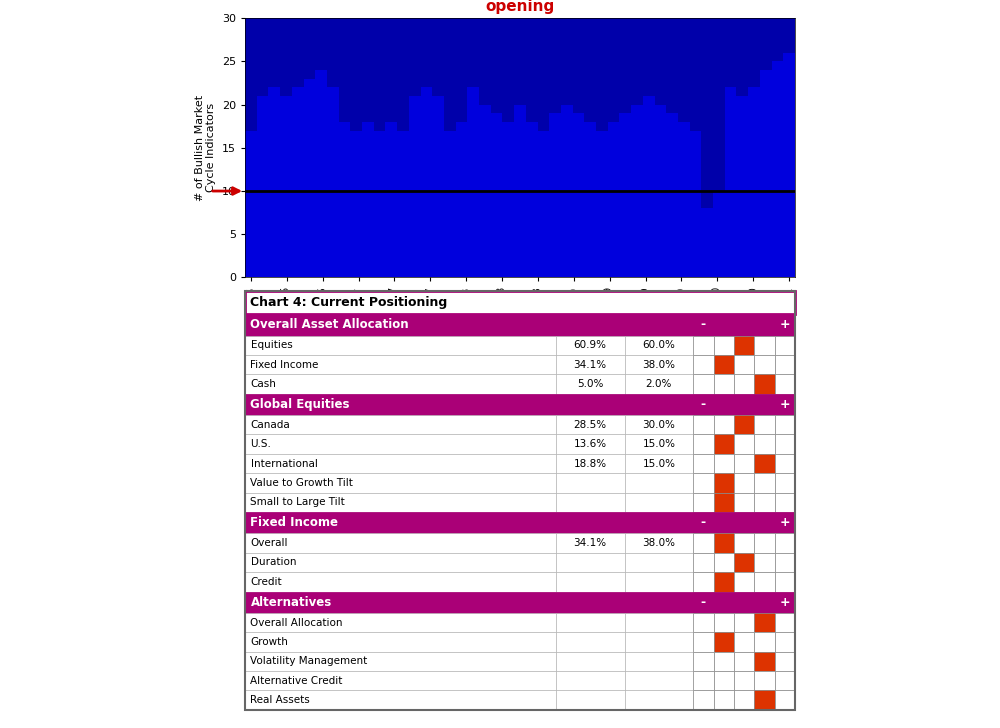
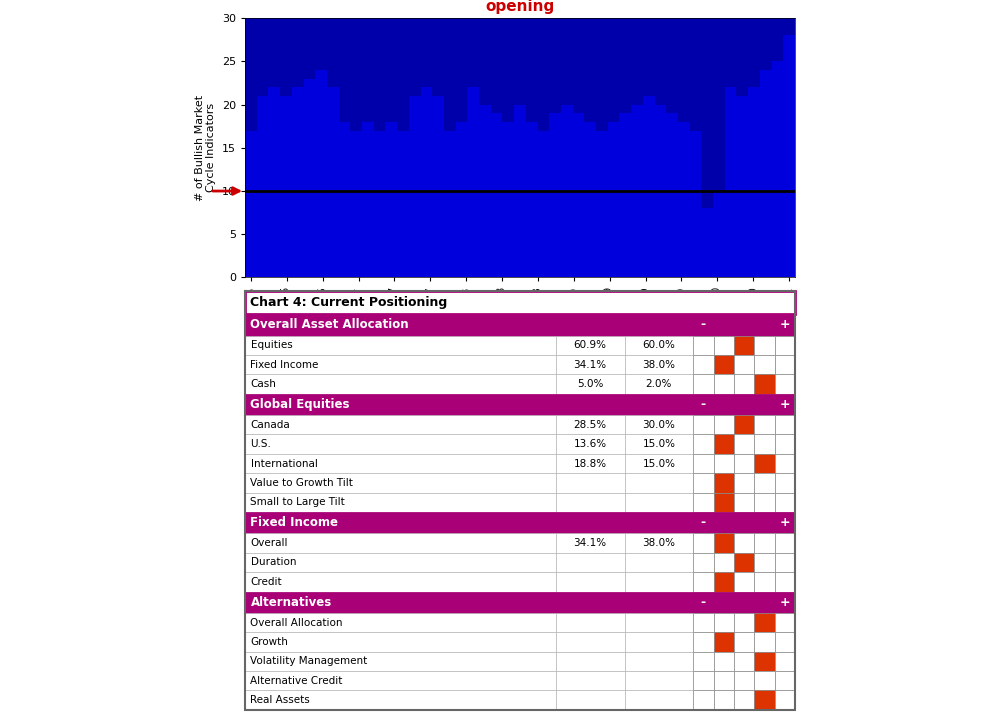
Feb-21: 26 -> 28
